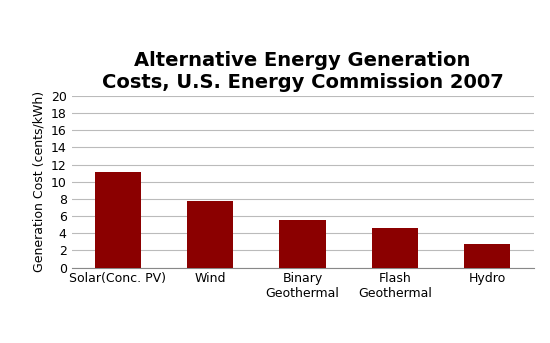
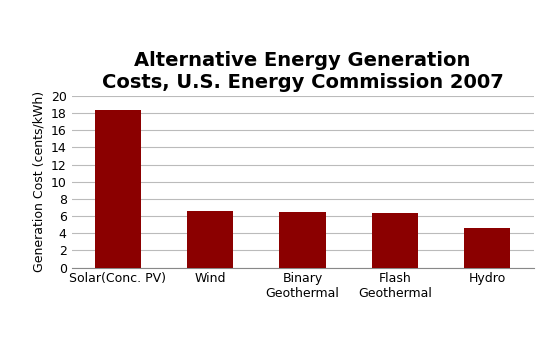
Solar(Conc. PV): 11.2 -> 18.4
Wind: 7.8 -> 6.6
Binary Geothermal: 5.6 -> 6.5
Flash Geothermal: 4.6 -> 6.4
Hydro: 2.8 -> 4.6
